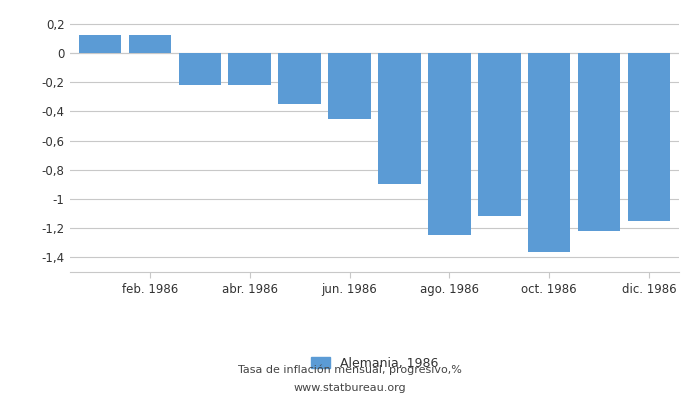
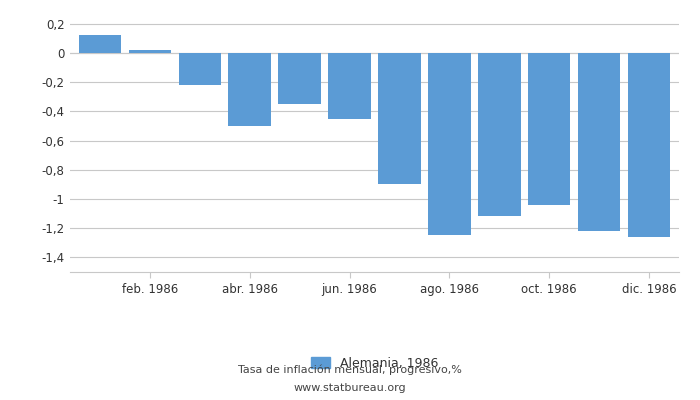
feb. 1986: 0,12 -> 0,02
abr. 1986: -0,22 -> -0,50
oct. 1986: -1,36 -> -1,04
dic. 1986: -1,15 -> -1,26
